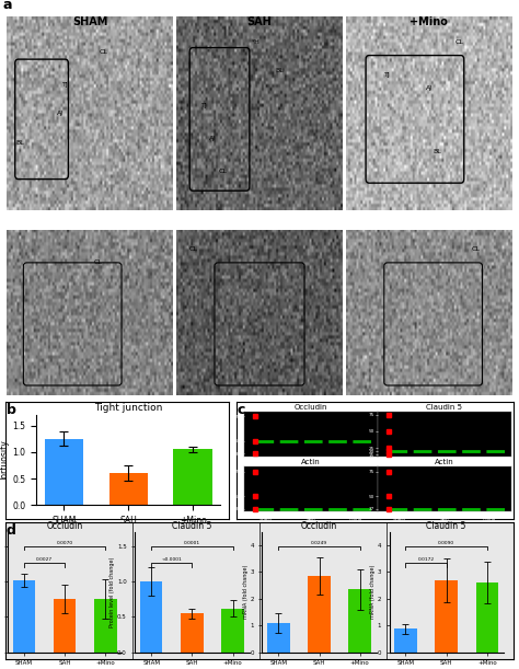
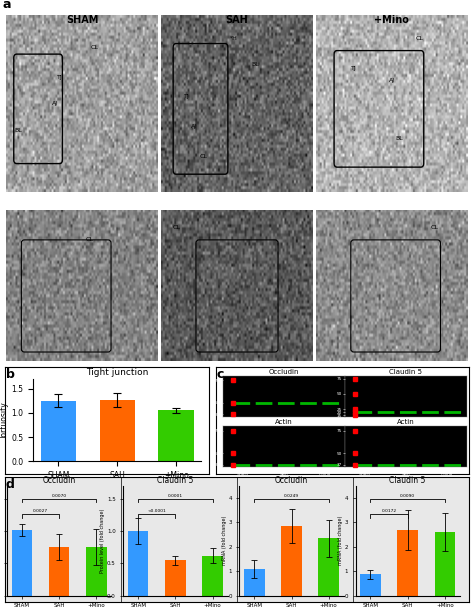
Tight junction/SAH: 0.60 -> 1.26
